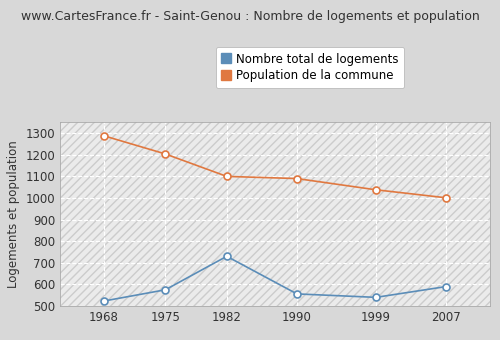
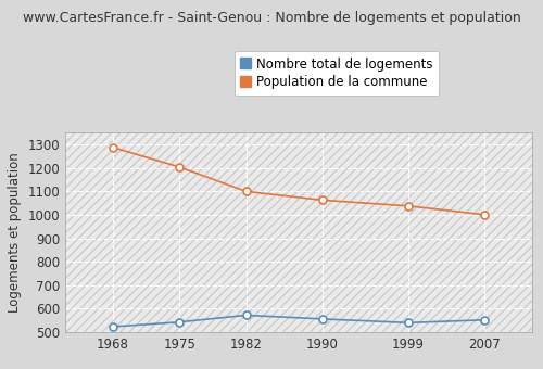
Nombre total de logements/1975: 575 -> 543
Nombre total de logements/1982: 730 -> 572
Population de la commune/1990: 1090 -> 1063
Nombre total de logements/2007: 590 -> 552
